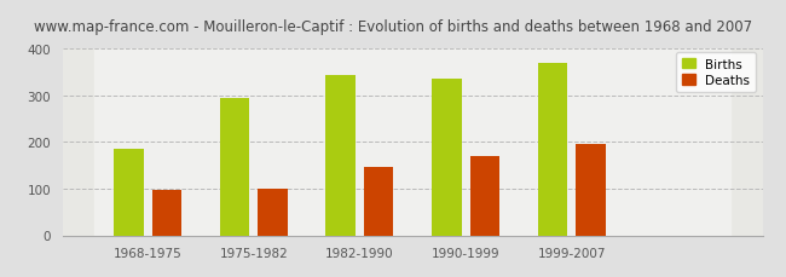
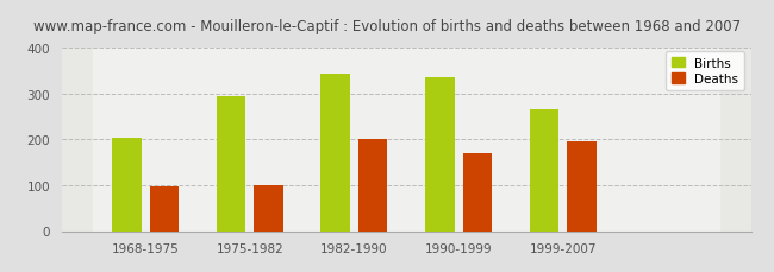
Births/1968-1975: 185 -> 205
Deaths/1982-1990: 147 -> 200
Births/1999-2007: 370 -> 265
